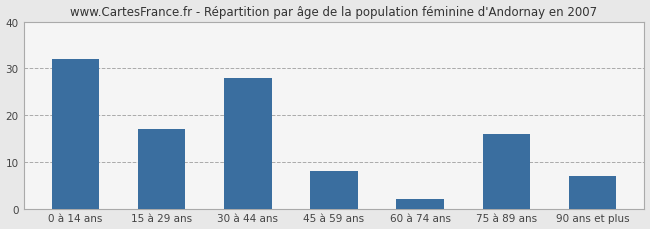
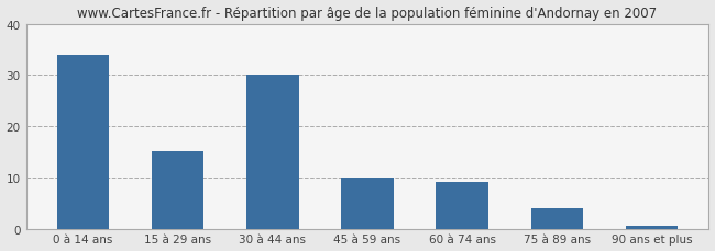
0 à 14 ans: 32.0 -> 34.0
15 à 29 ans: 17.0 -> 15.0
30 à 44 ans: 28.0 -> 30.0
45 à 59 ans: 8.0 -> 10.0
60 à 74 ans: 2.0 -> 9.0
75 à 89 ans: 16.0 -> 4.0
90 ans et plus: 7.0 -> 0.5
